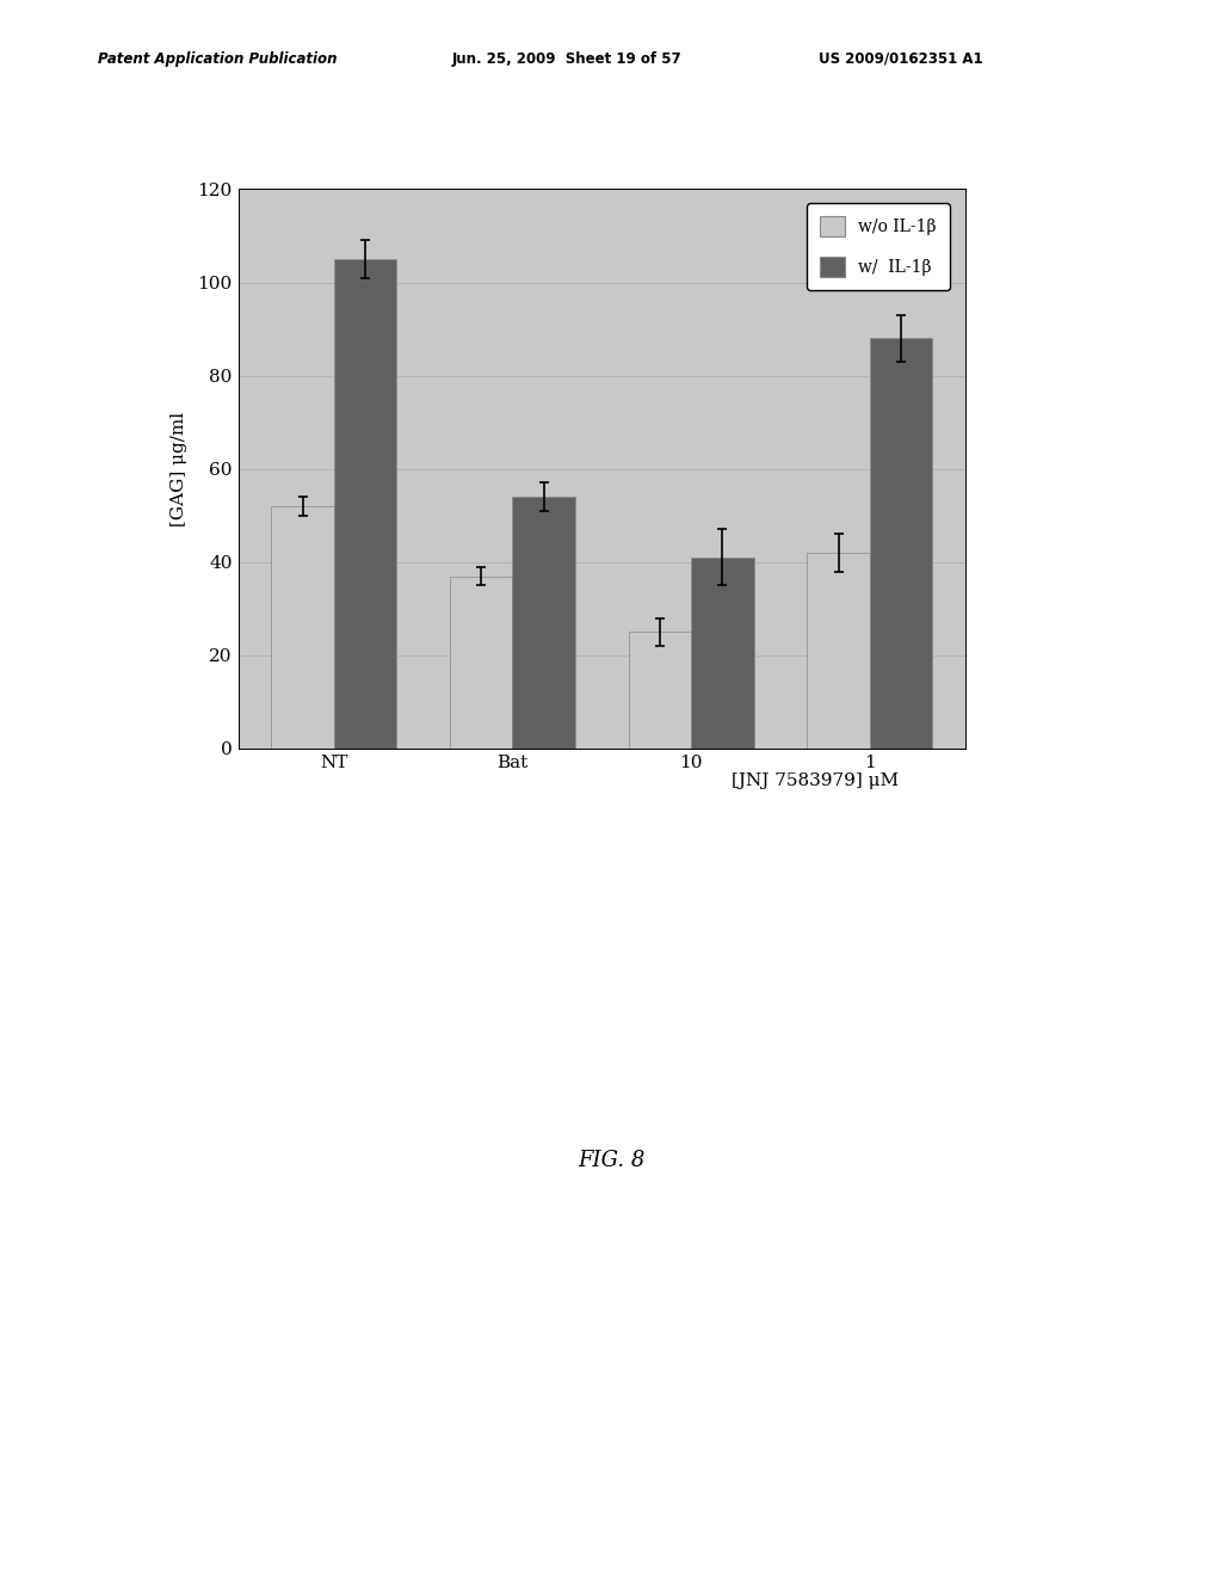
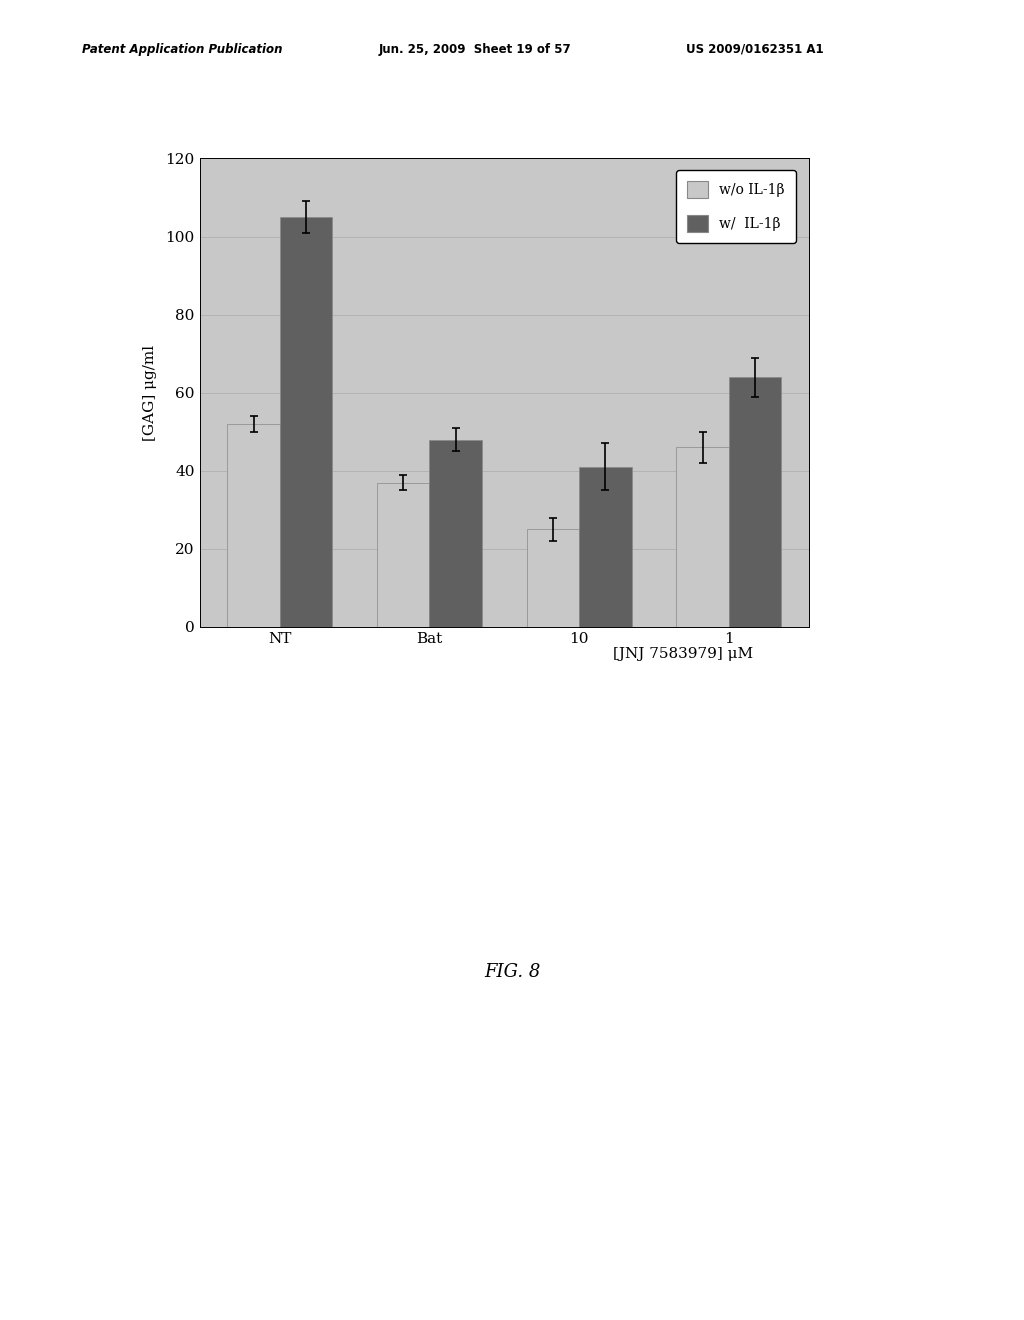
w/ IL-1β/Bat: 54 -> 48
w/o IL-1β/1: 42 -> 46
w/ IL-1β/1: 88 -> 64
